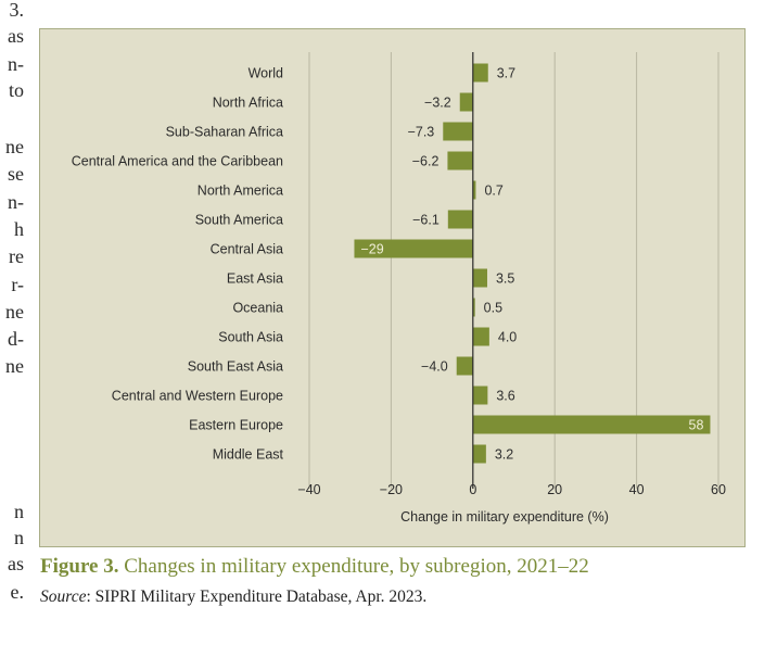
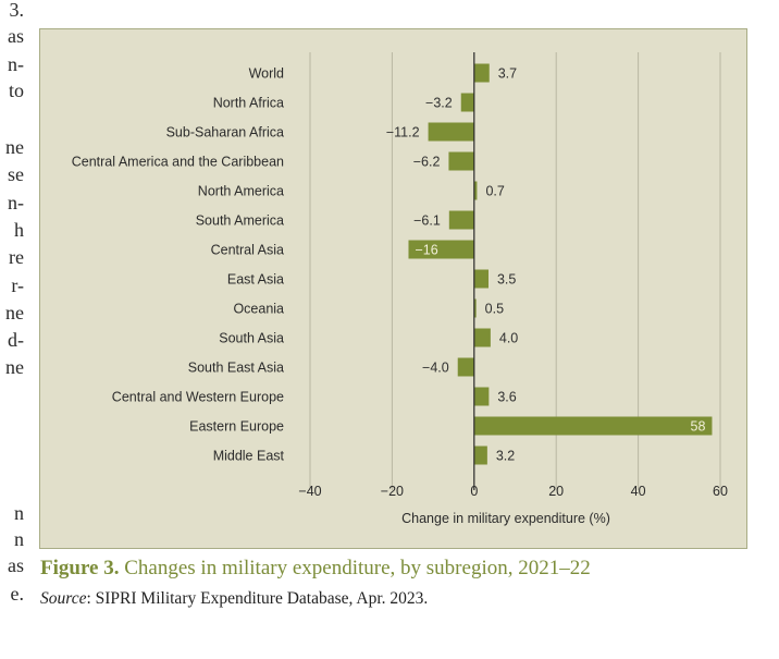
Sub-Saharan Africa: −7.3 -> −11.2
Central Asia: −29 -> −16
